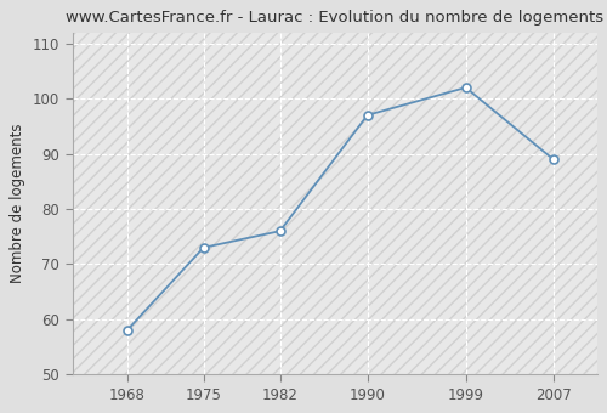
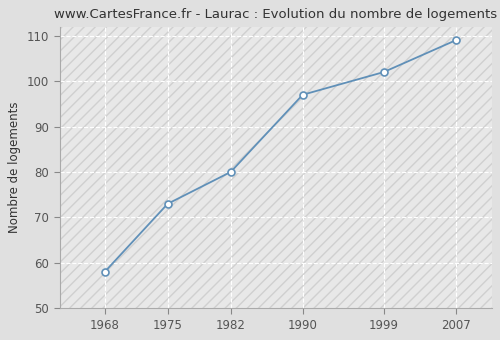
1982: 76 -> 80
2007: 89 -> 109
